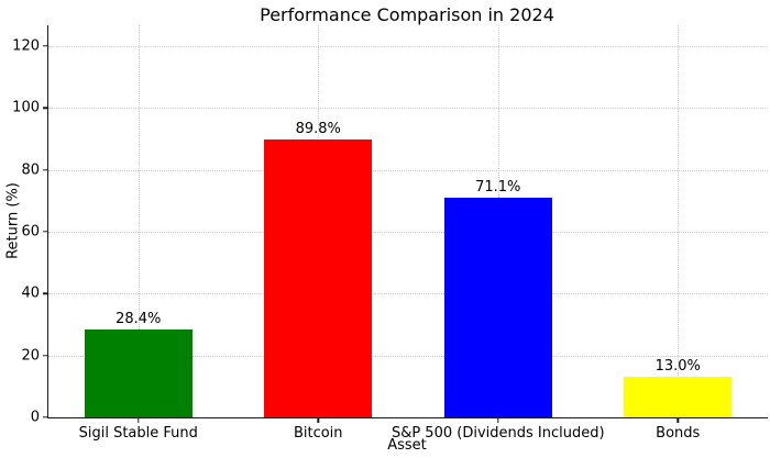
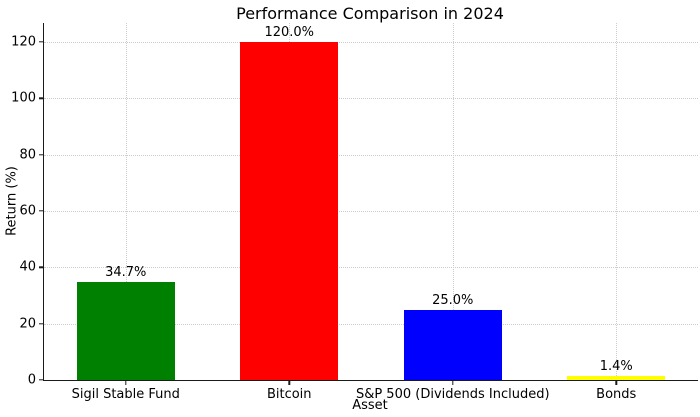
Sigil Stable Fund: 28.4% -> 34.7%
Bitcoin: 89.8% -> 120.0%
S&P 500 (Dividends Included): 71.1% -> 25.0%
Bonds: 13.0% -> 1.4%
